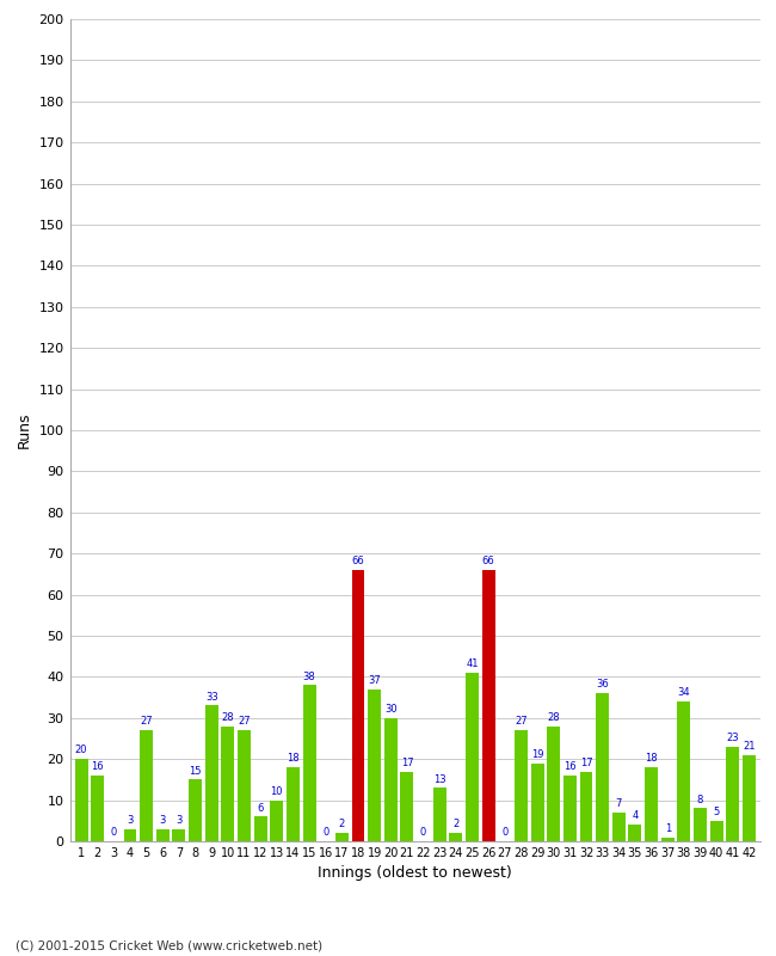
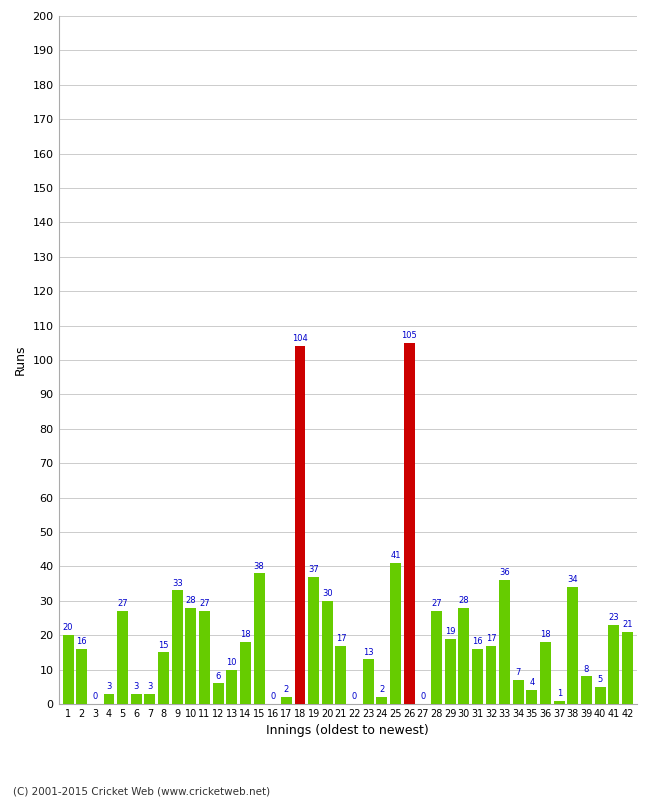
18: 66 -> 104
26: 66 -> 105
